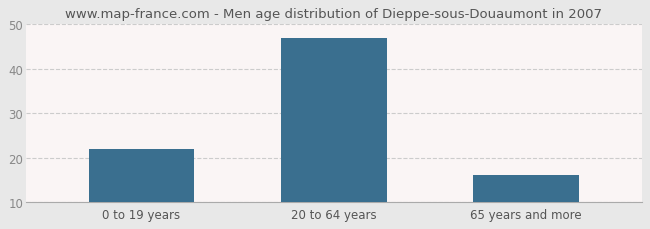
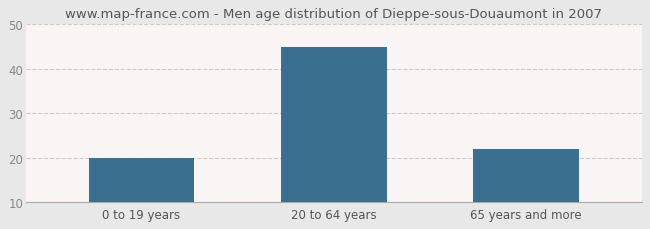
0 to 19 years: 22 -> 20
20 to 64 years: 47 -> 45
65 years and more: 16 -> 22
